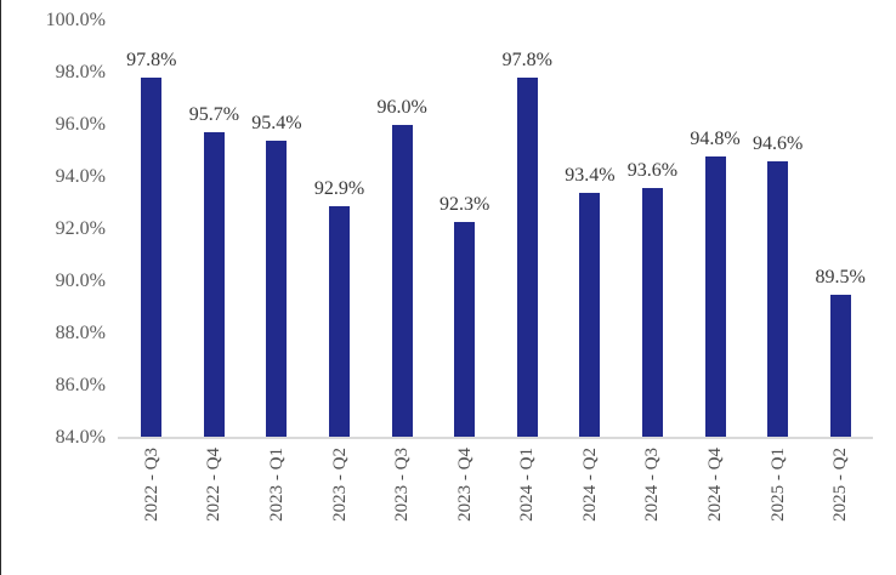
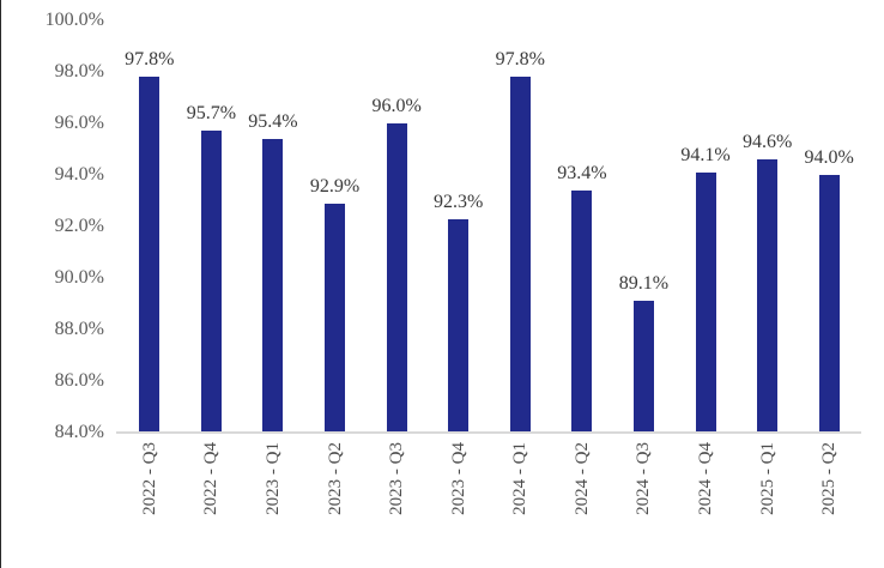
2024 - Q3: 93.6% -> 89.1%
2024 - Q4: 94.8% -> 94.1%
2025 - Q2: 89.5% -> 94.0%
